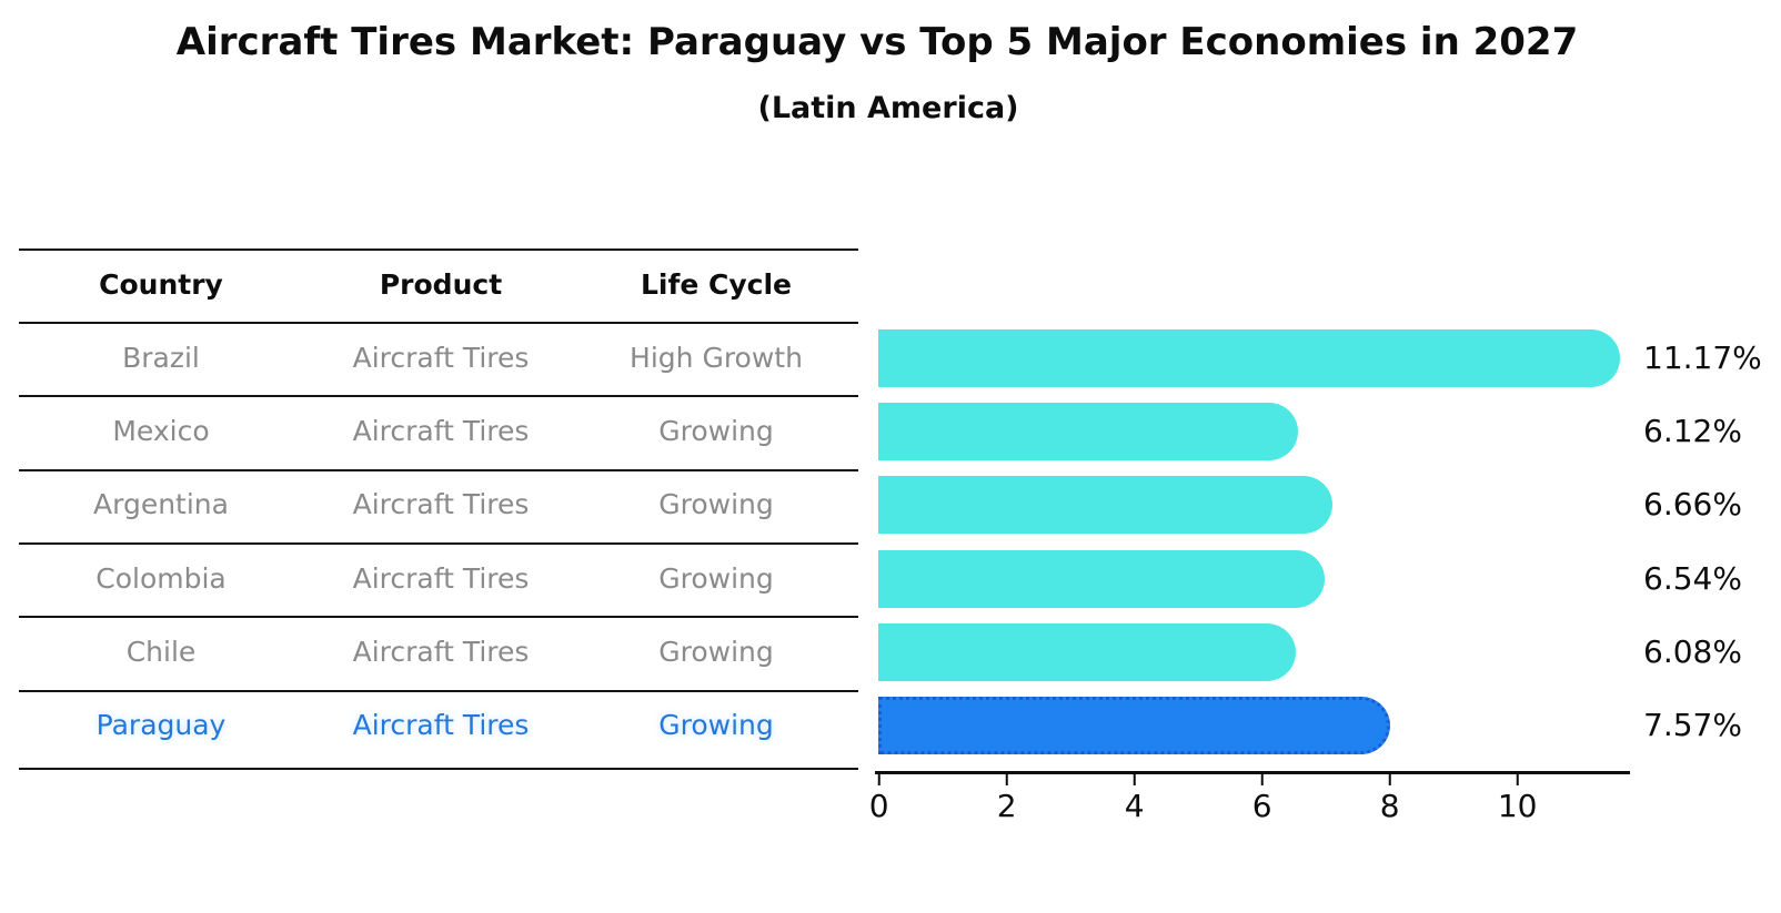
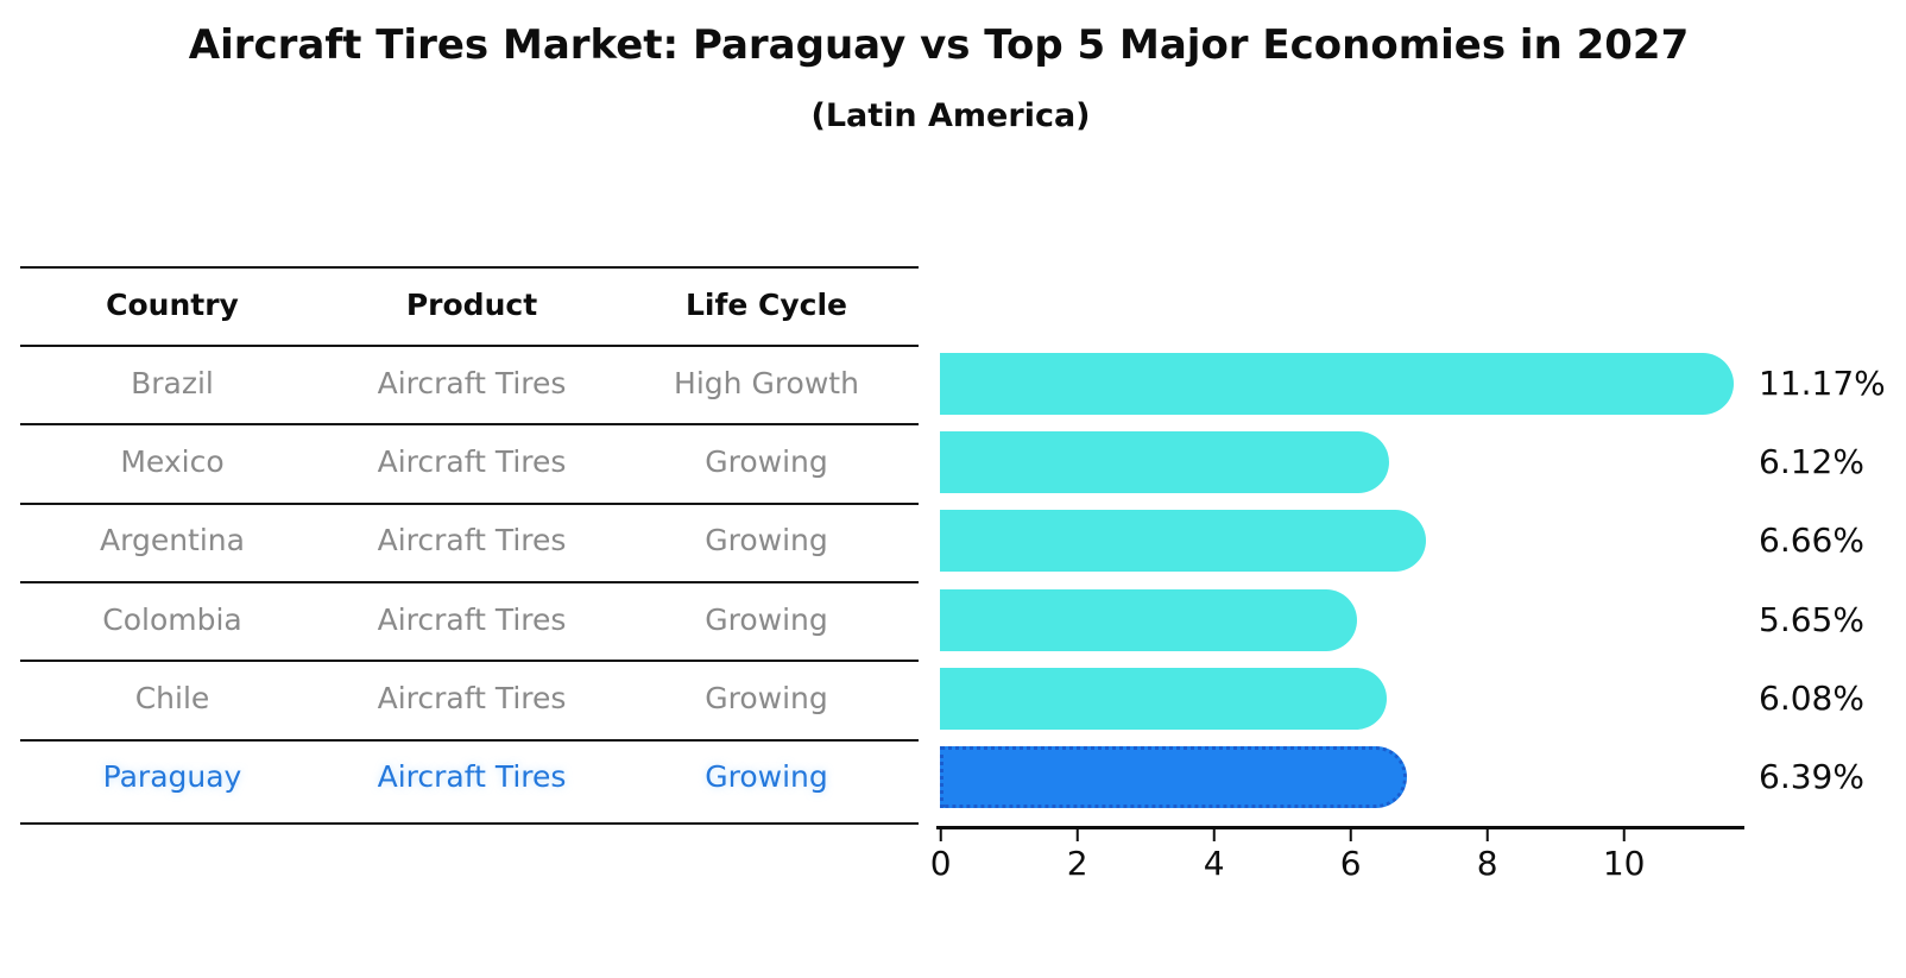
Colombia: 6.54% -> 5.65%
Paraguay: 7.57% -> 6.39%
